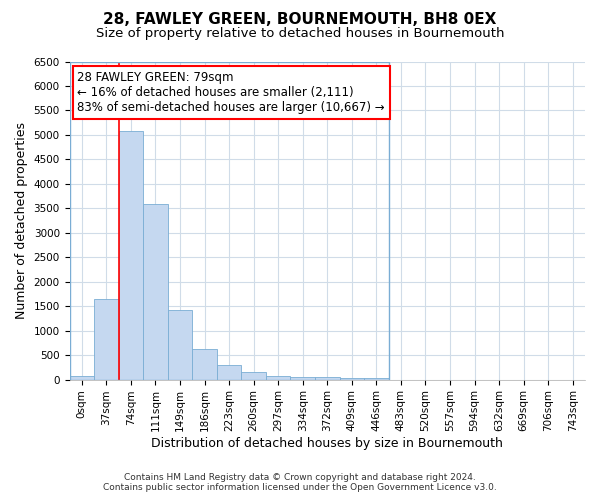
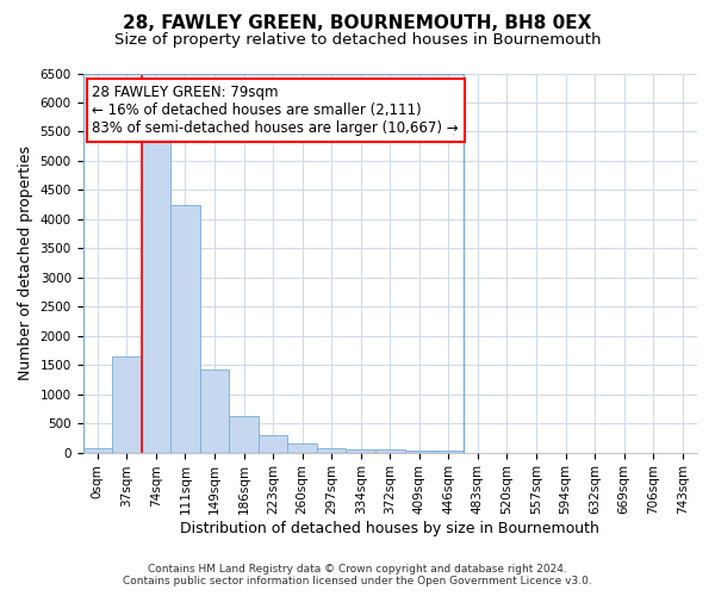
74sqm: 5080 -> 5350
111sqm: 3590 -> 4250
